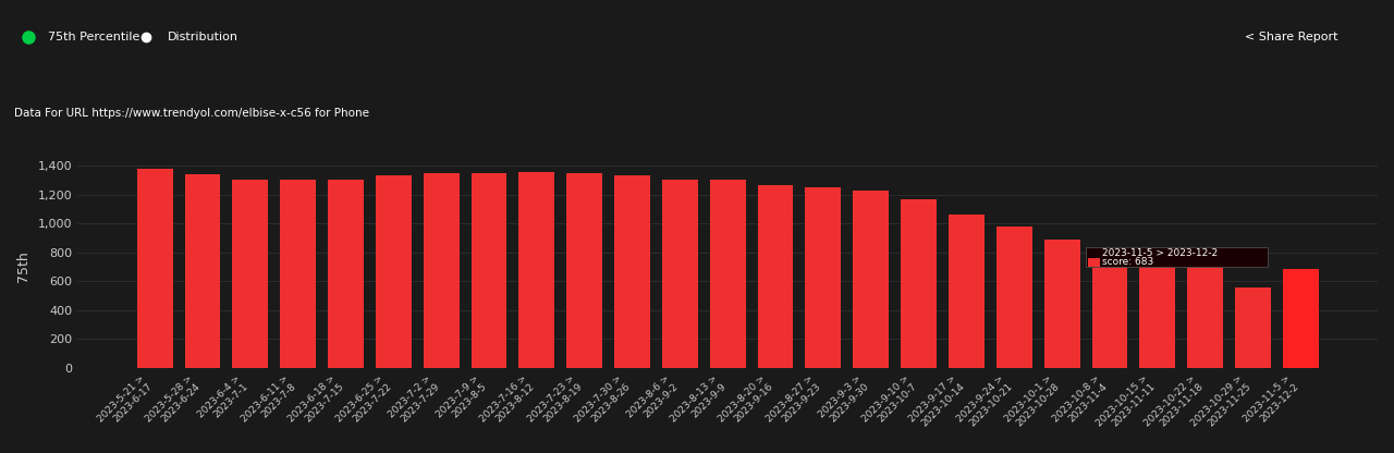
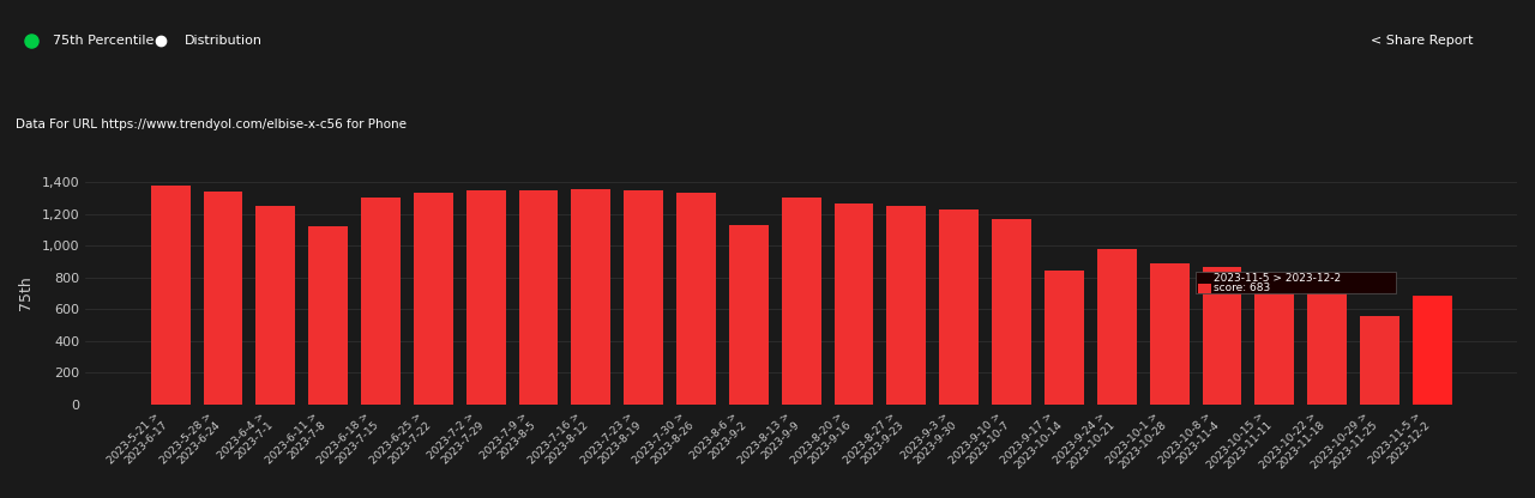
2023-6-4 > 2023-7-1: 1,300 -> 1,250
2023-6-11 > 2023-7-8: 1,300 -> 1,120
2023-8-6 > 2023-9-2: 1,300 -> 1,130
2023-9-17 > 2023-10-14: 1,060 -> 840
2023-10-8 > 2023-11-4: 820 -> 870
